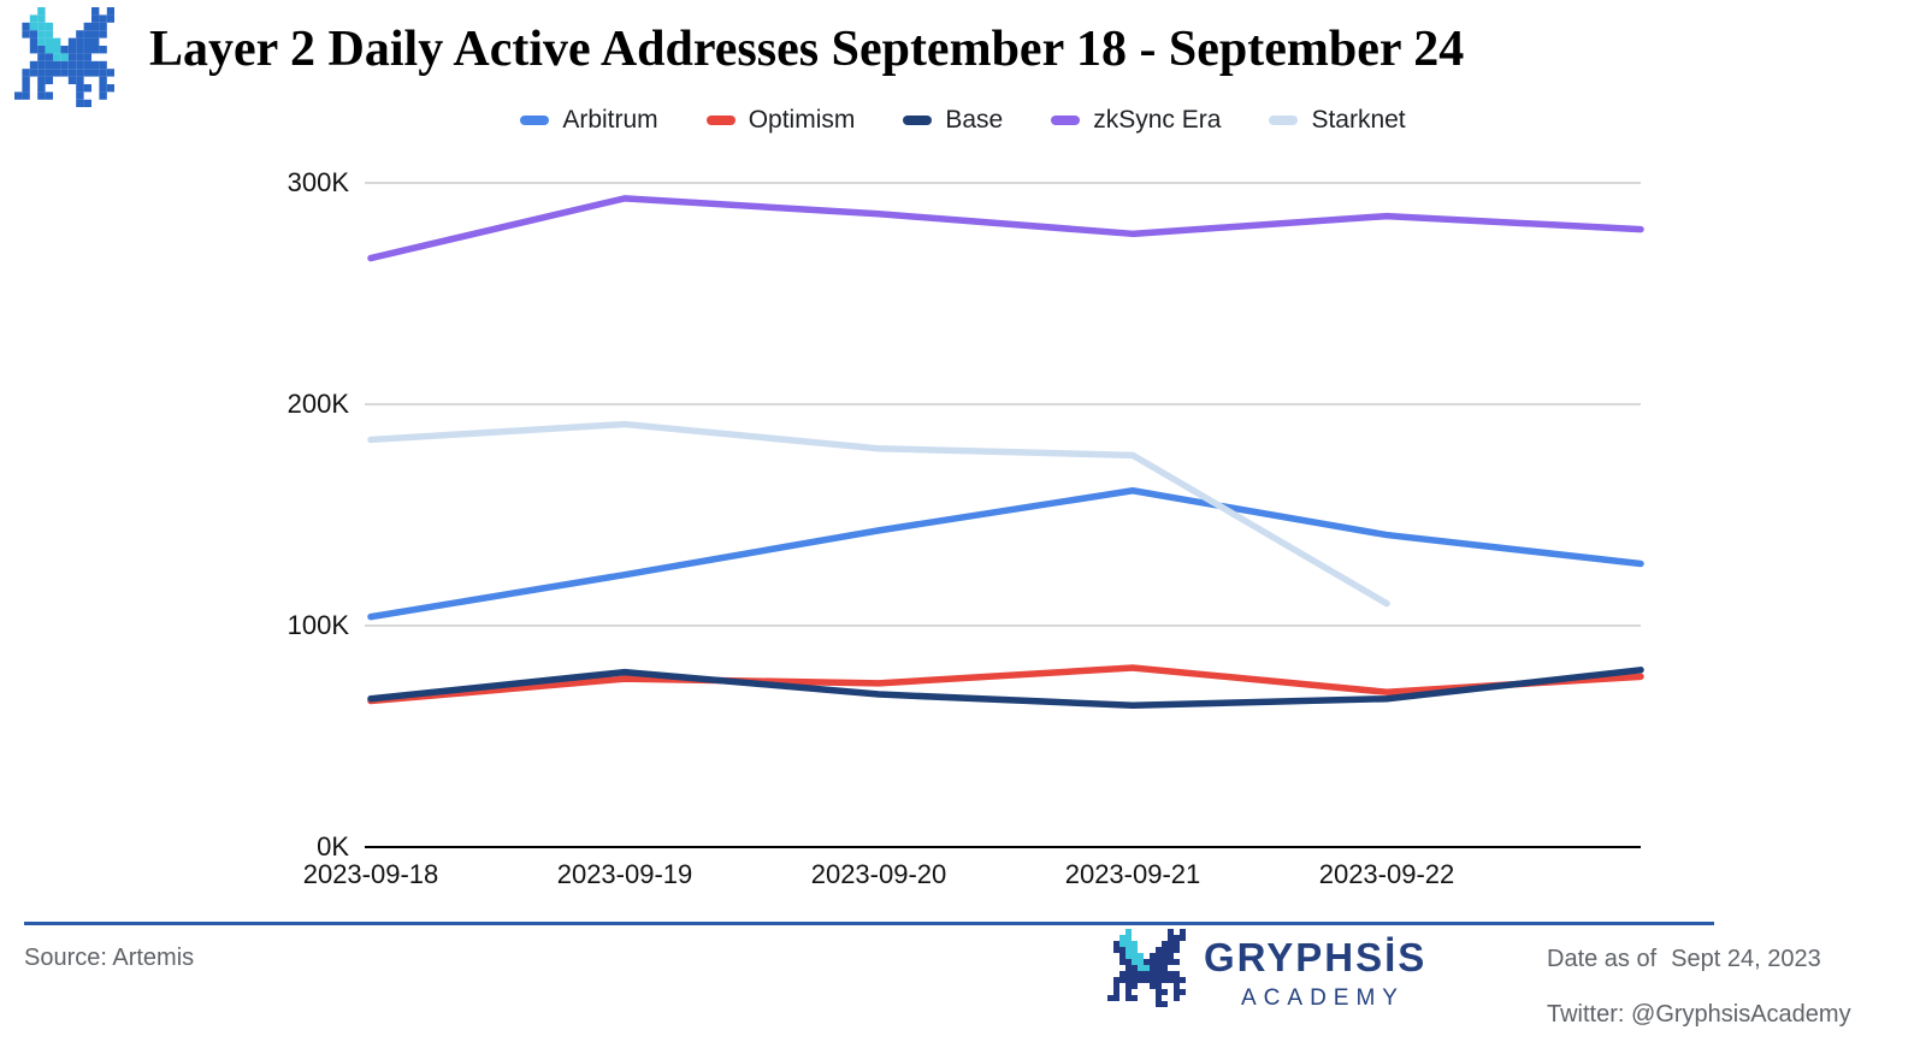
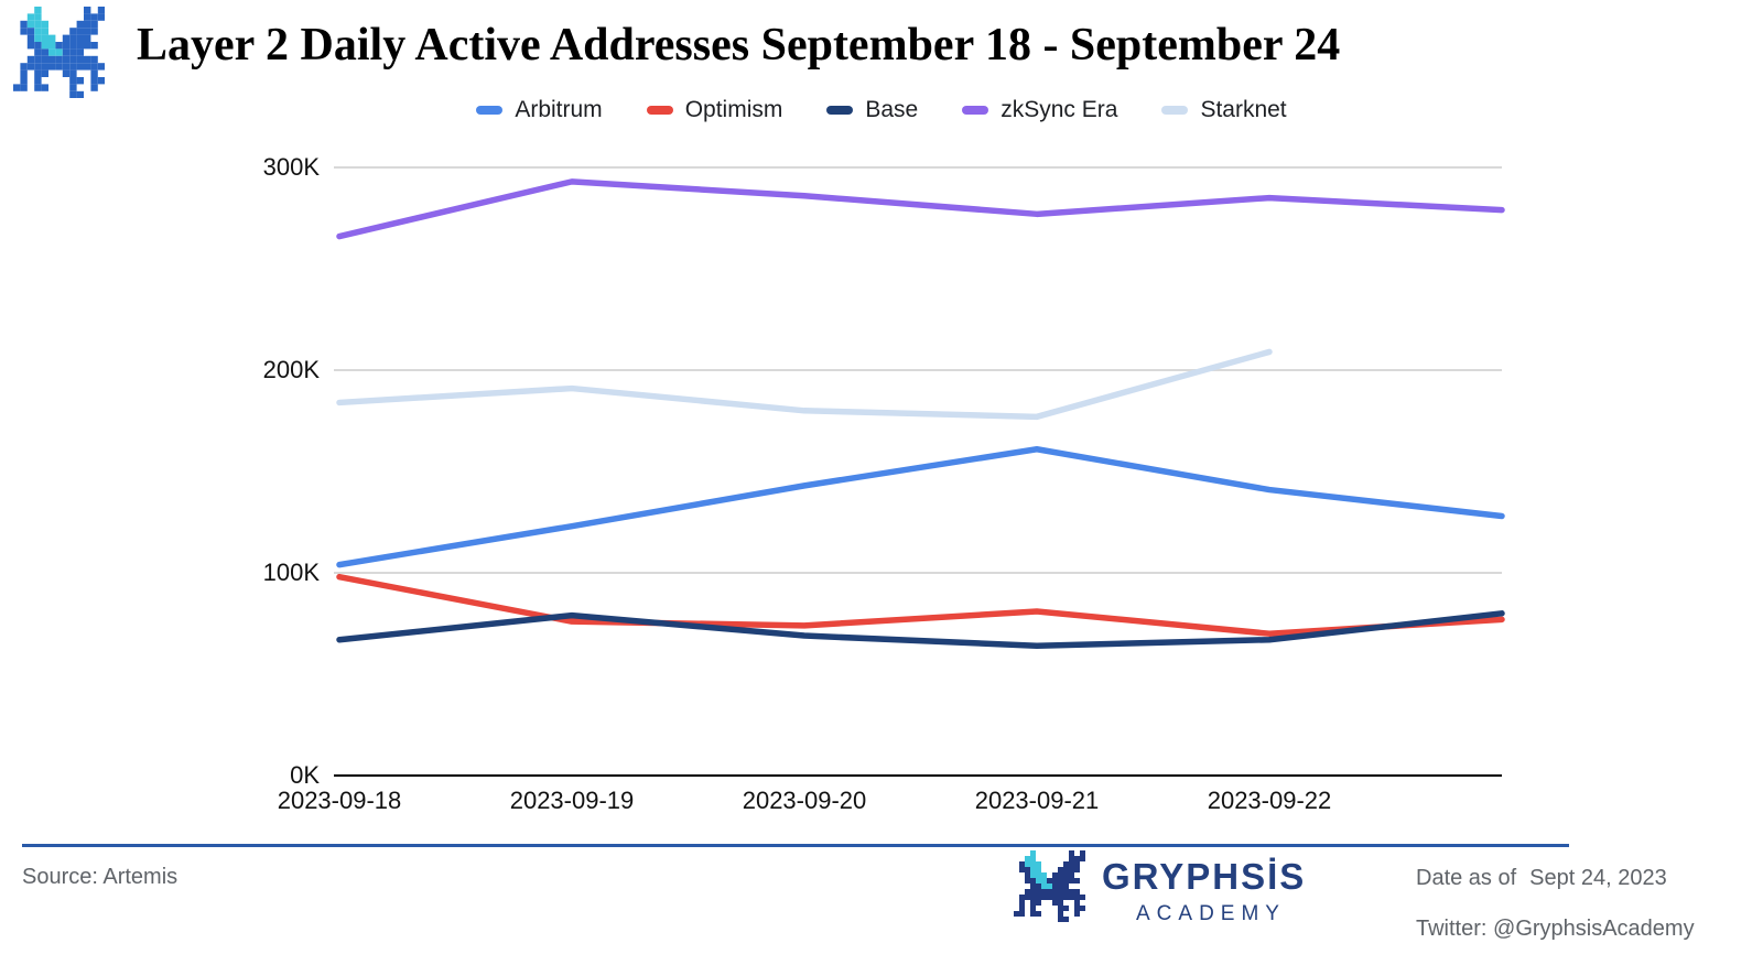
Optimism/2023-09-18: 66K -> 98K
Starknet/2023-09-22: 110K -> 209K
